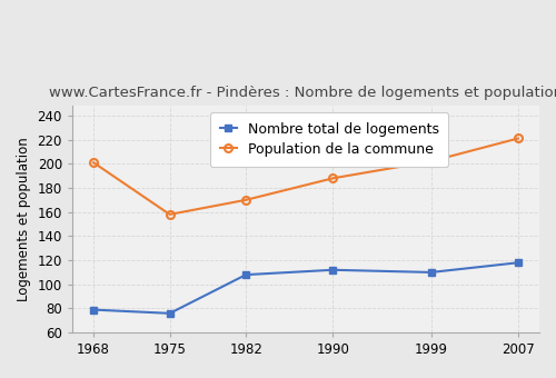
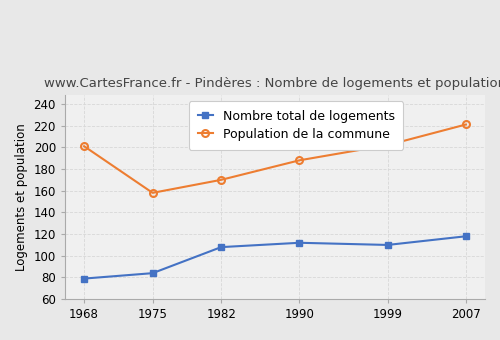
Nombre total de logements/1975: 76 -> 84
